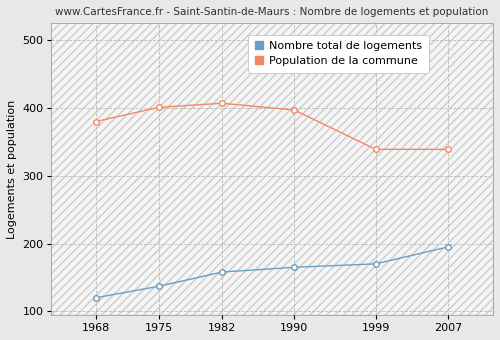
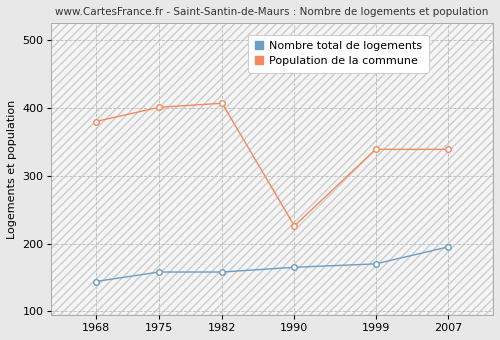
Nombre total de logements/1968: 120 -> 144
Nombre total de logements/1975: 137 -> 158
Population de la commune/1990: 397 -> 226
